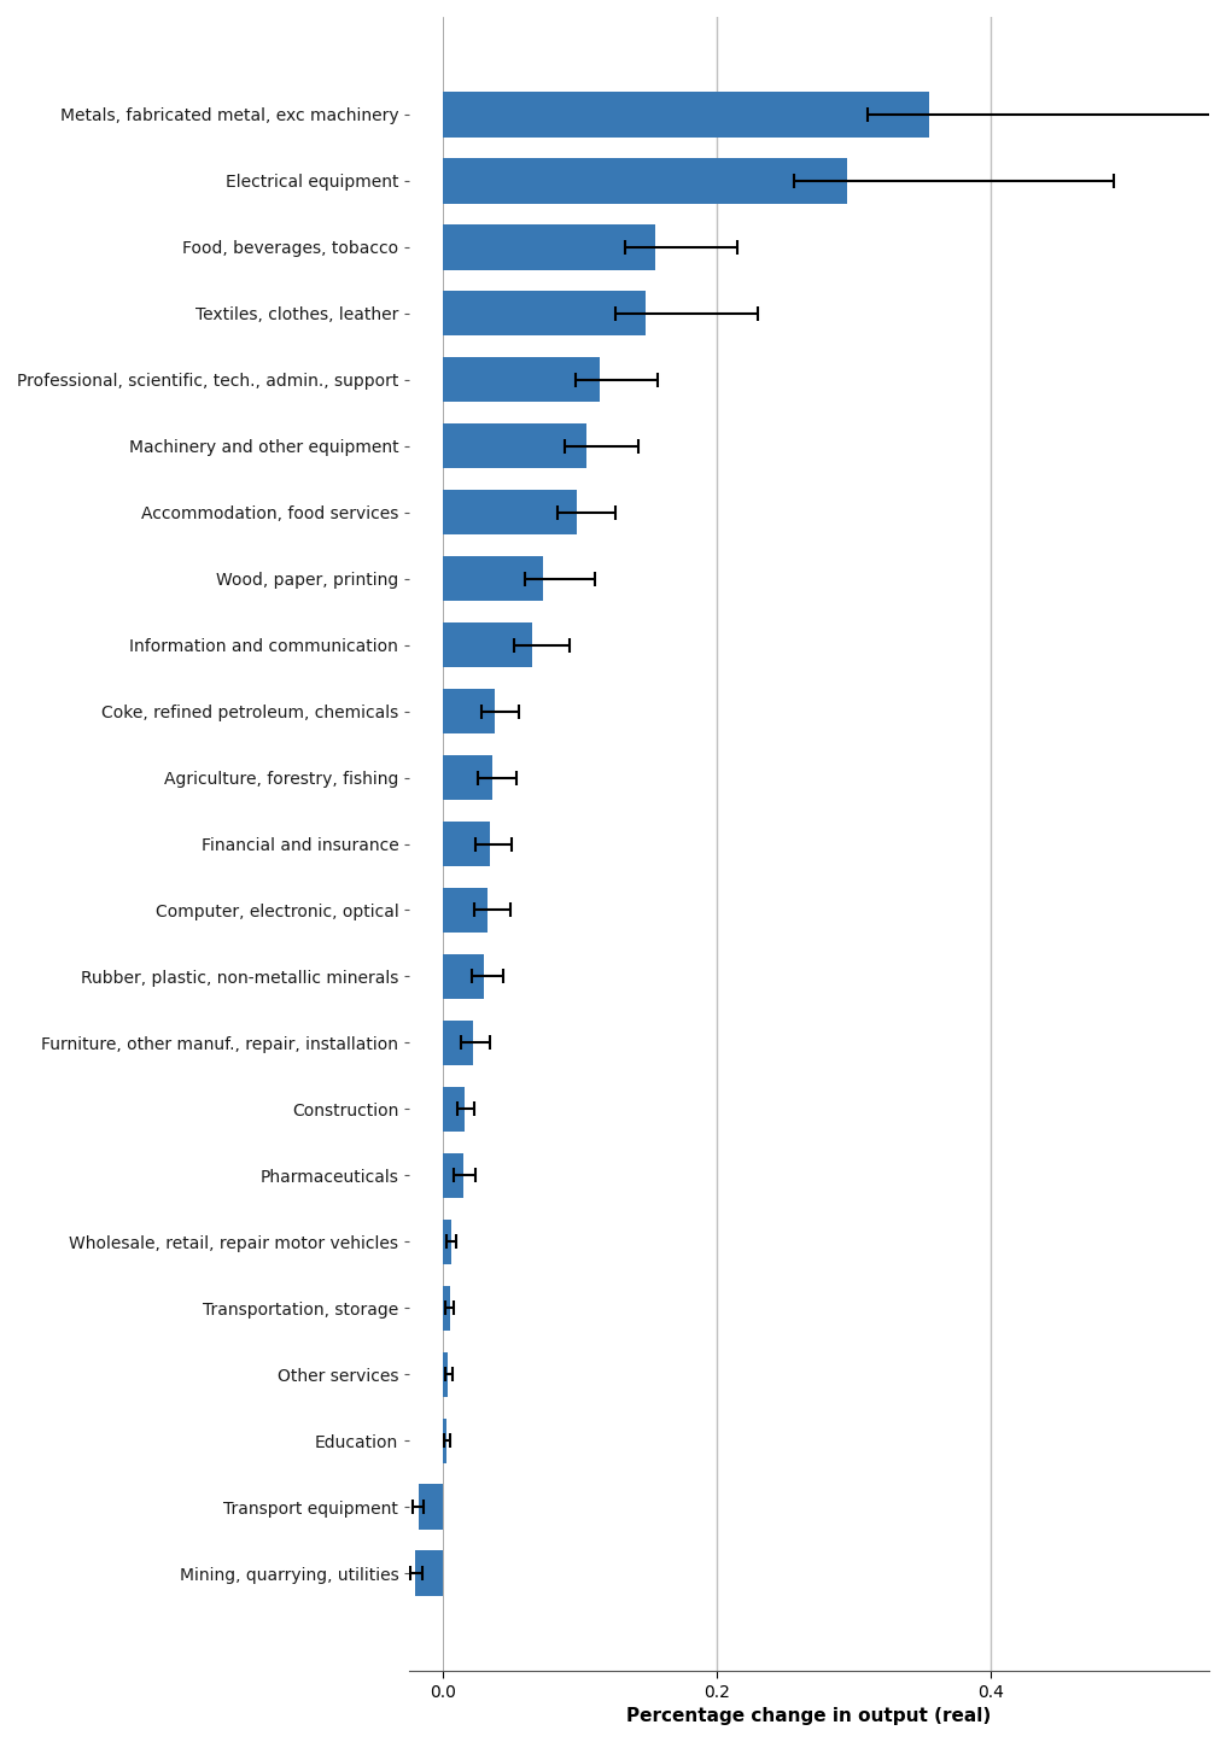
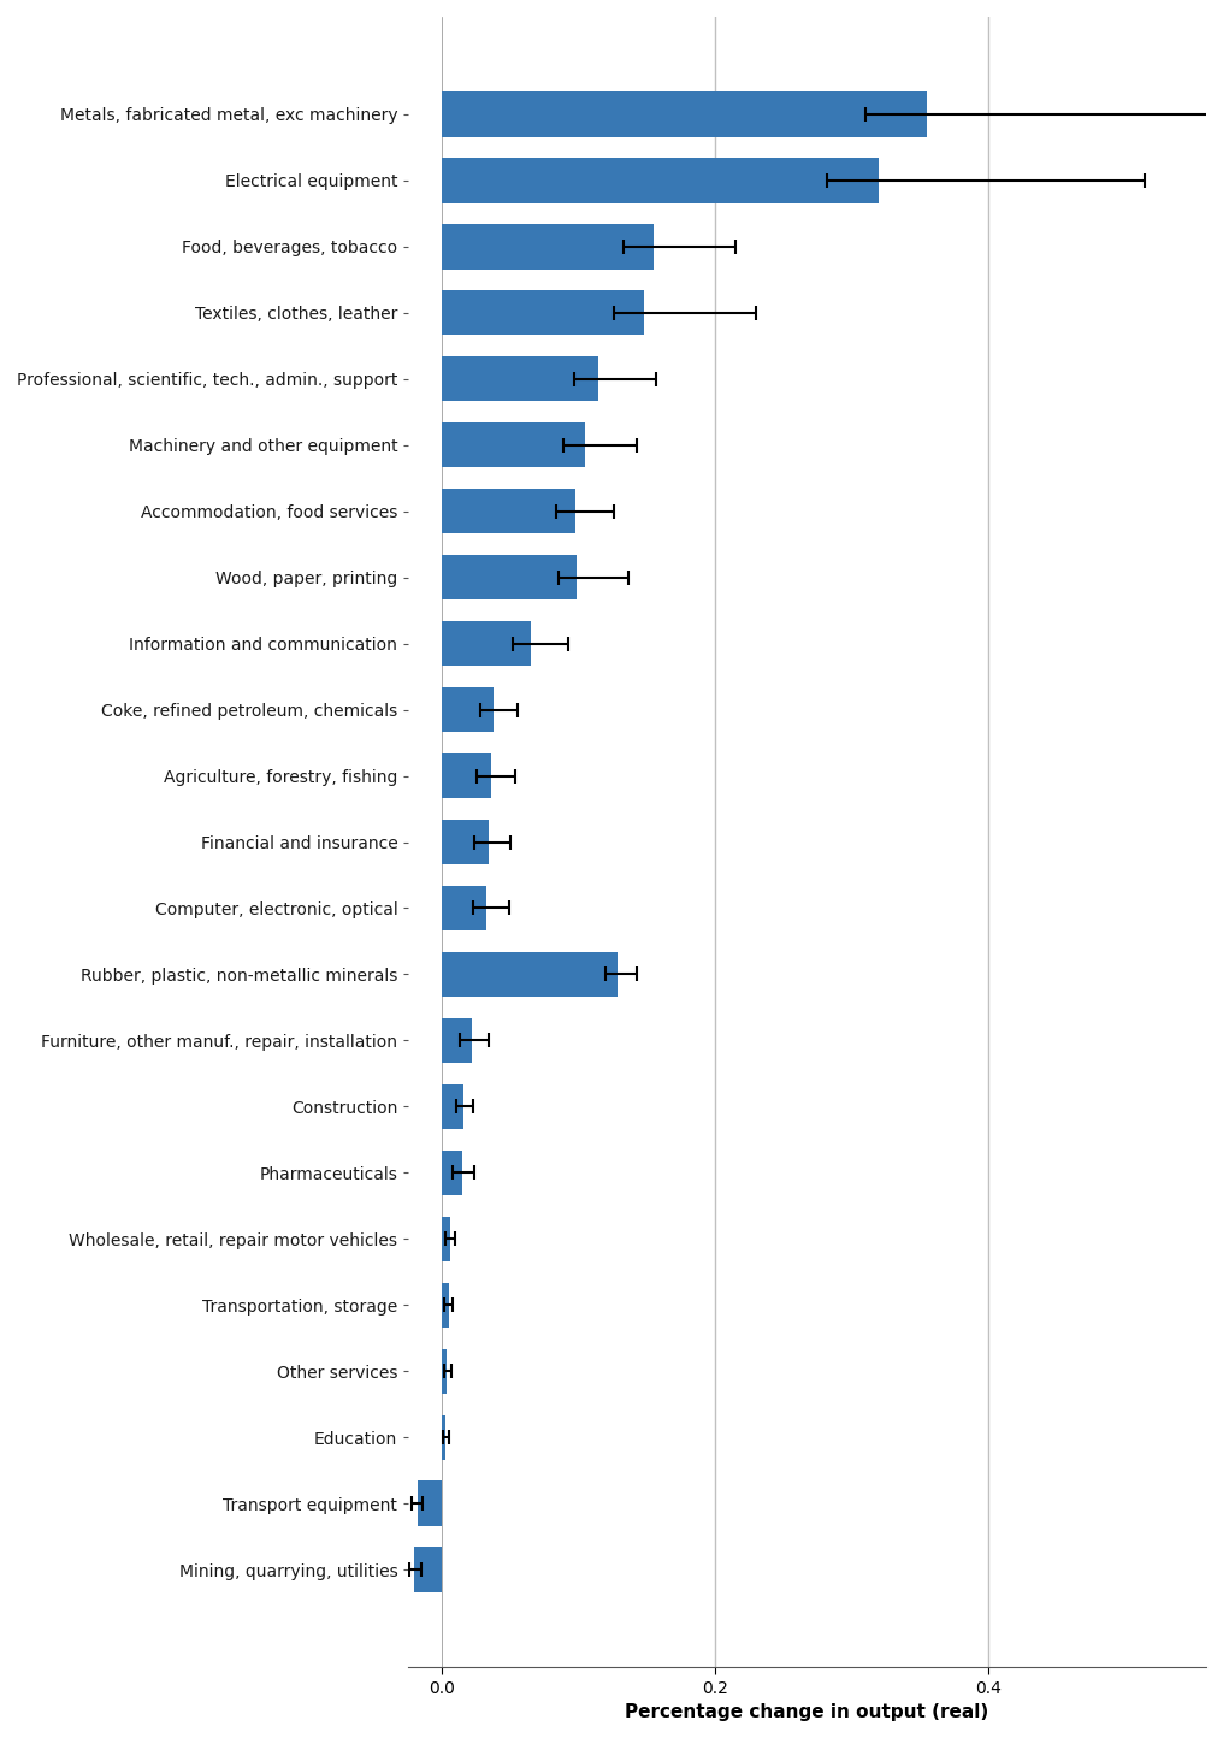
Electrical equipment: 0.295 -> 0.320
Wood, paper, printing: 0.073 -> 0.099
Rubber, plastic, non-metallic minerals: 0.030 -> 0.129
